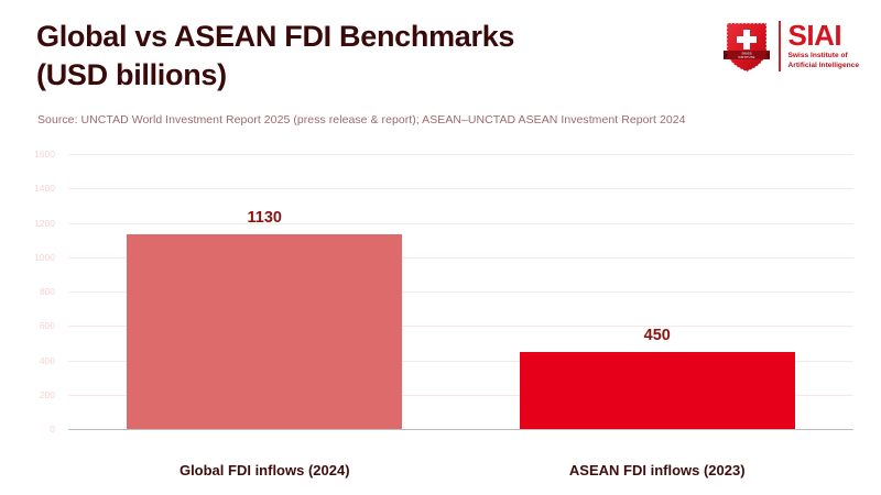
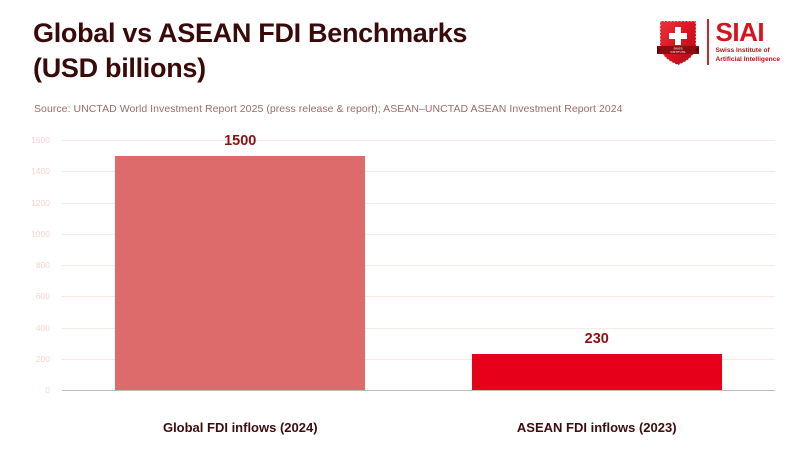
Global FDI inflows (2024): 1130 -> 1500
ASEAN FDI inflows (2023): 450 -> 230
